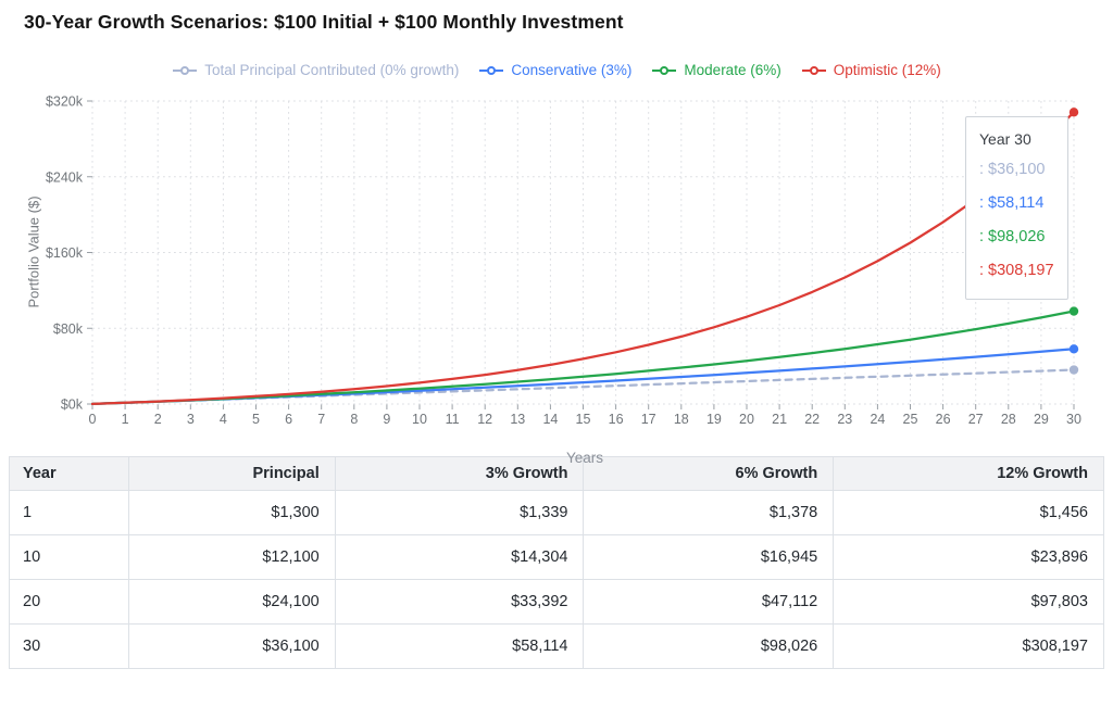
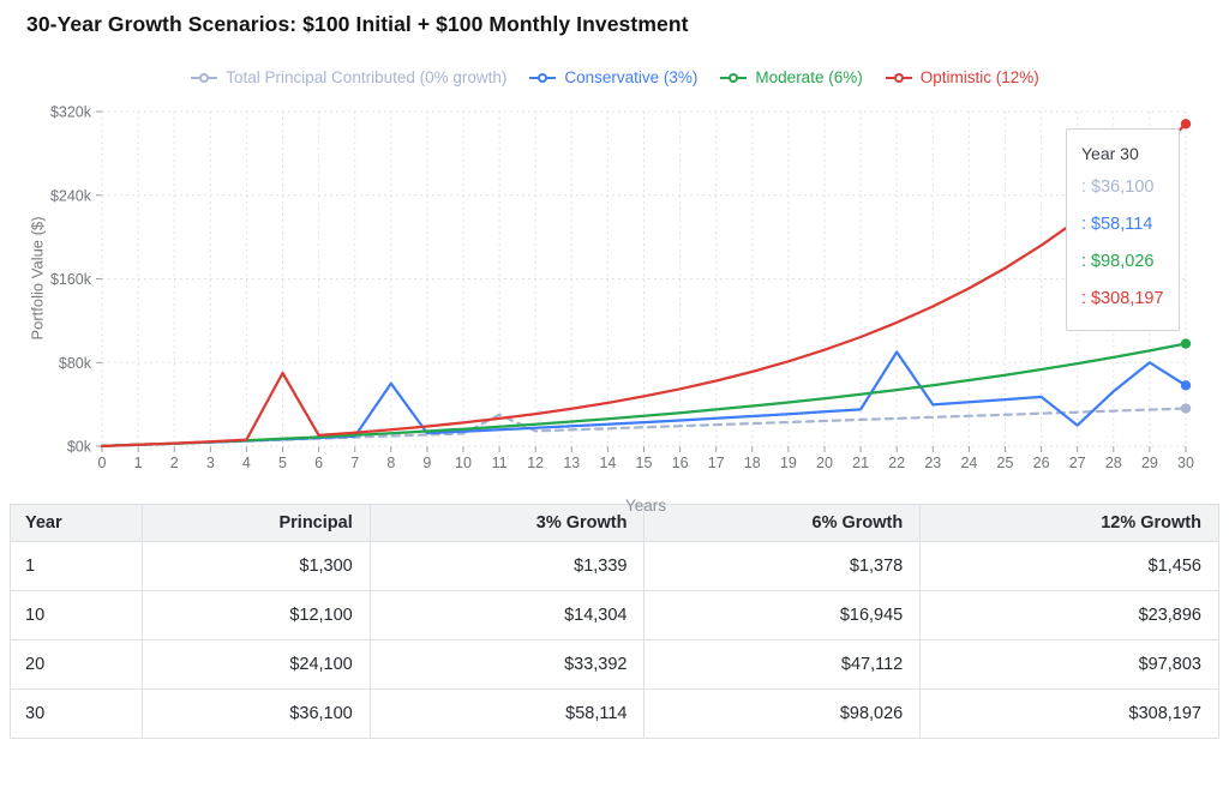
Optimistic (12%)/5: $10k -> $70k
Conservative (3%)/8: $10k -> $60k
Total Principal Contributed (0% growth)/11: $10k -> $30k
Conservative (3%)/22: $40k -> $90k
Conservative (3%)/27: $50k -> $20k
Conservative (3%)/29: $60k -> $80k
